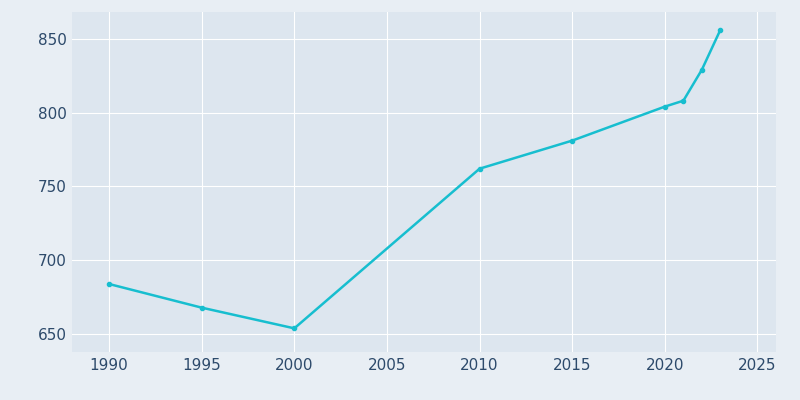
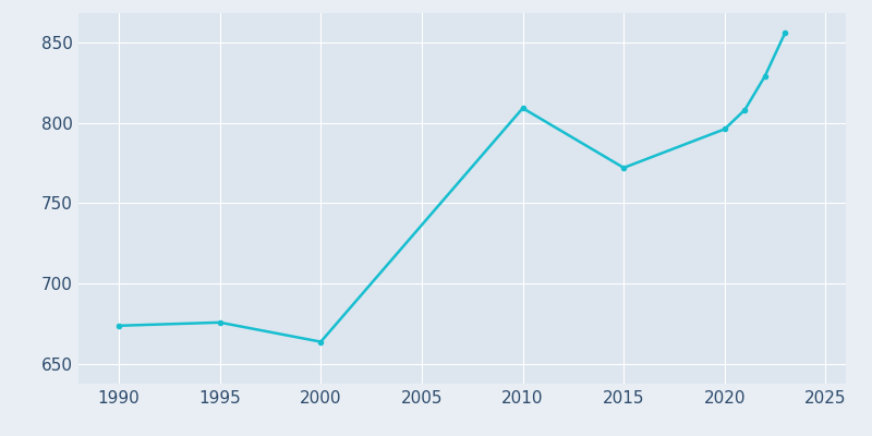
1990: 684 -> 674
1995: 668 -> 676
2000: 654 -> 664
2010: 762 -> 809
2015: 781 -> 772
2020: 804 -> 796
